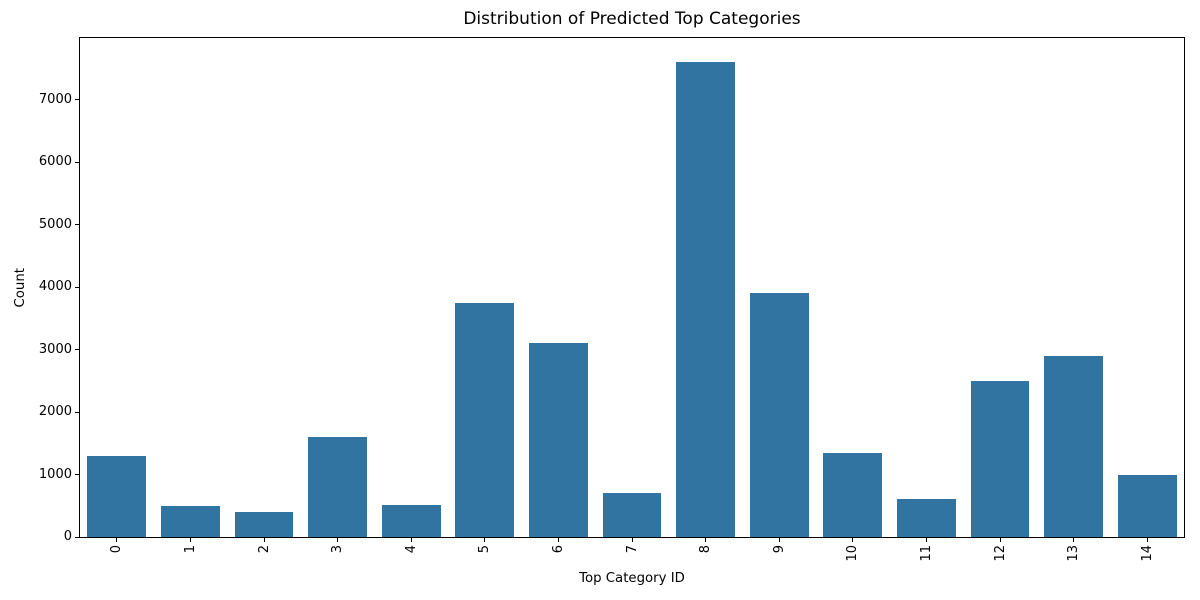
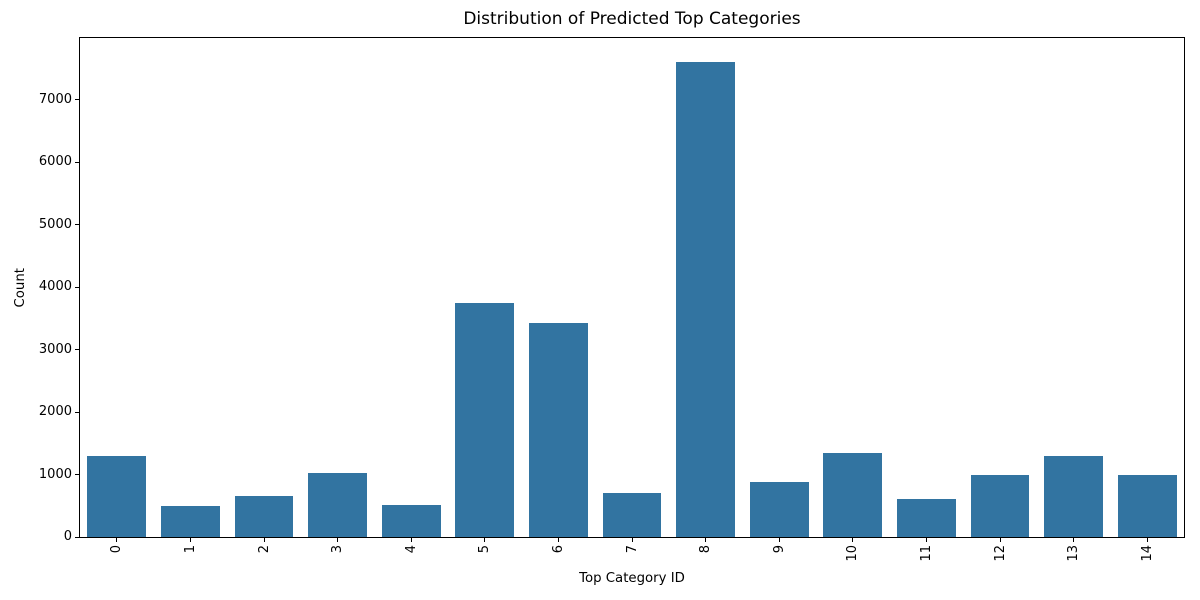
2: 400 -> 600
3: 1600 -> 1000
6: 3100 -> 3400
9: 3900 -> 900
12: 2500 -> 1000
13: 2900 -> 1300
